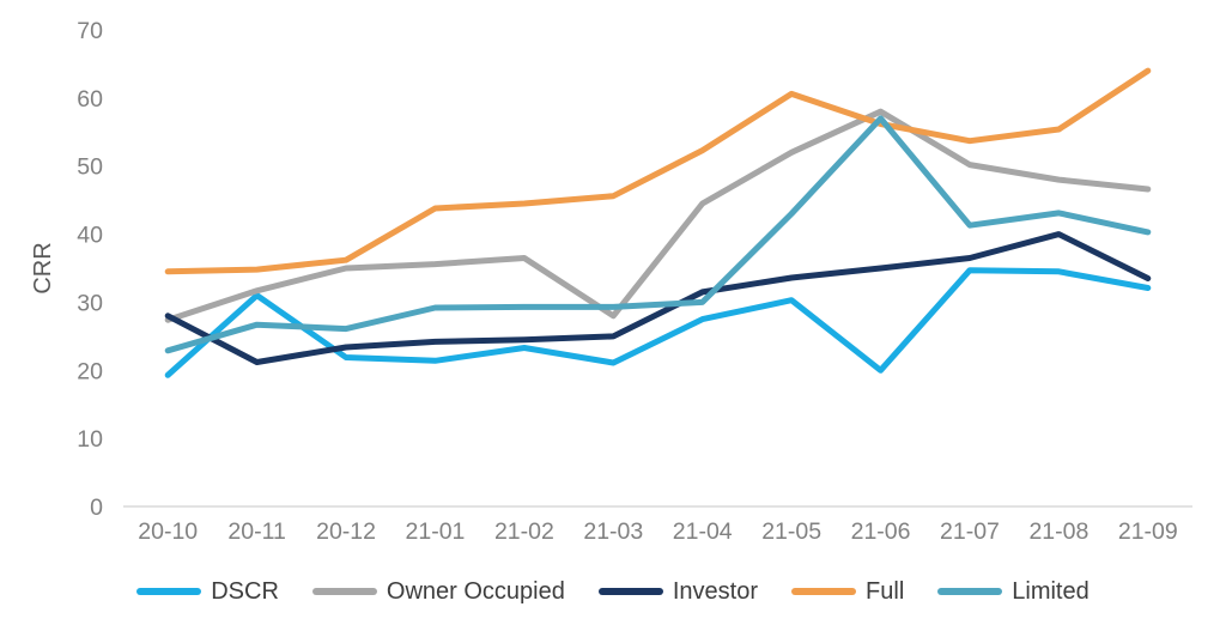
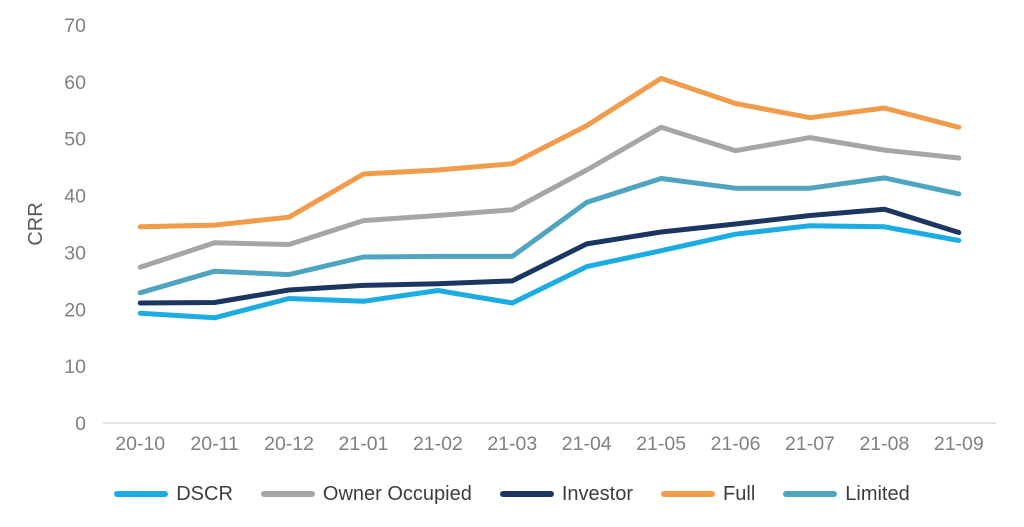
Investor/20-10: 28 -> 21
DSCR/20-11: 31 -> 18
Owner Occupied/20-12: 35 -> 31
Owner Occupied/21-03: 28 -> 38
Limited/21-04: 30 -> 39
DSCR/21-06: 20 -> 33
Owner Occupied/21-06: 58 -> 48
Limited/21-06: 57 -> 41
Investor/21-08: 40 -> 38
Full/21-09: 64 -> 52
